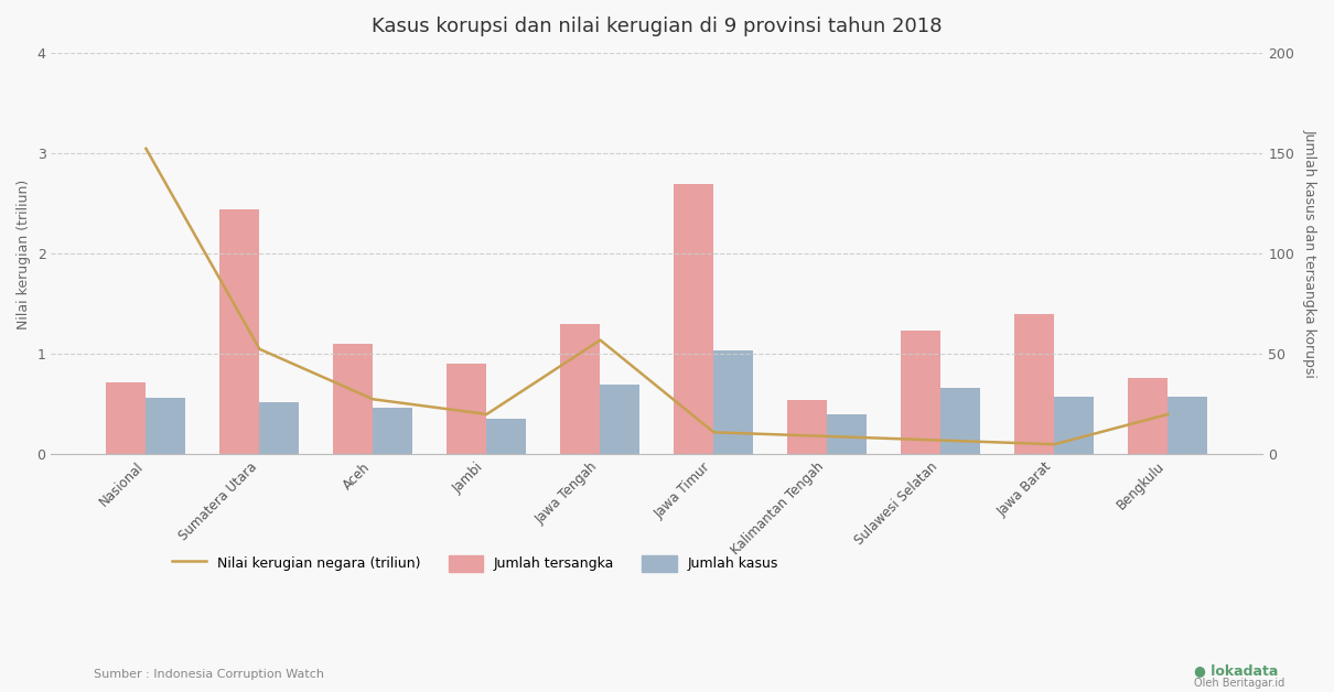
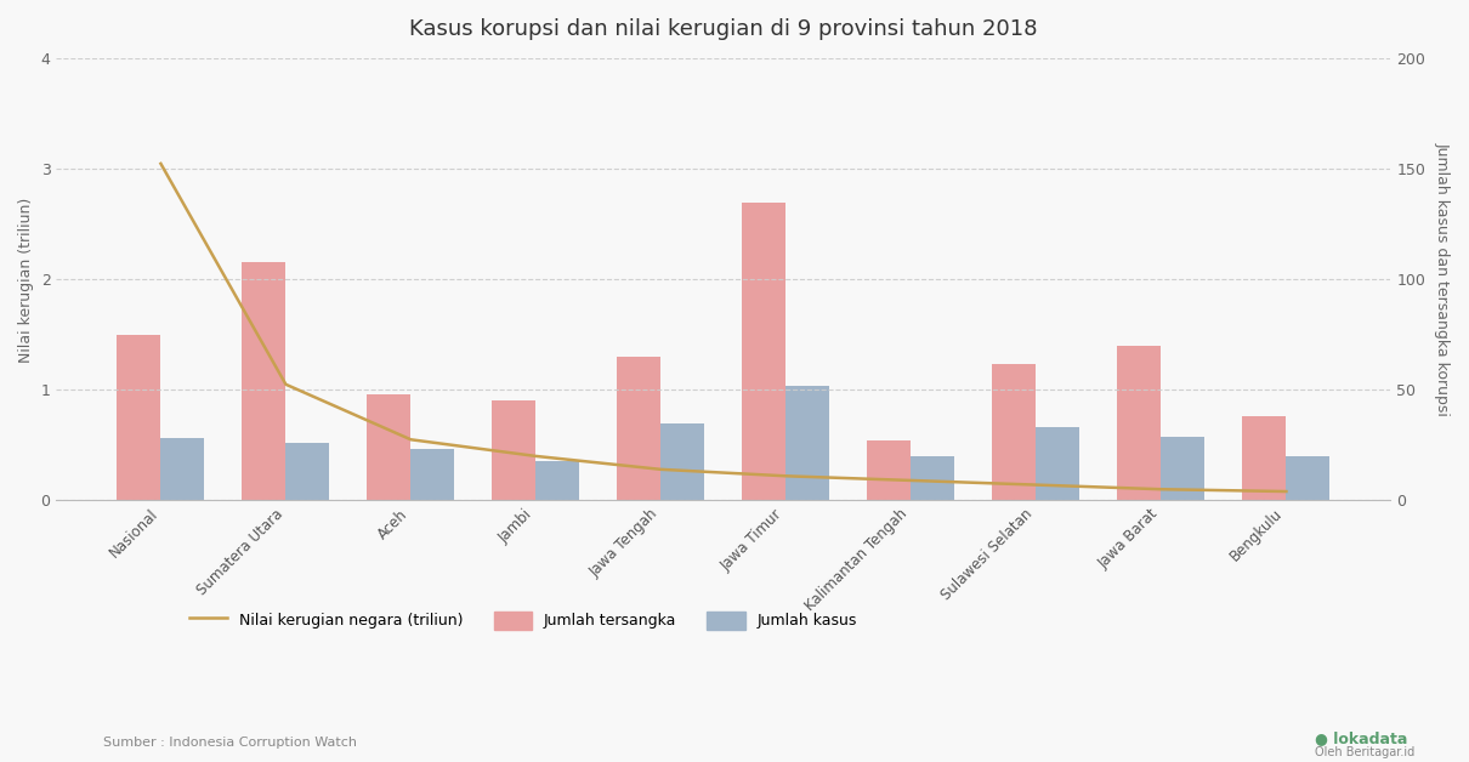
Jumlah tersangka/Nasional: 36 -> 75
Jumlah tersangka/Sumatera Utara: 122 -> 108
Jumlah tersangka/Aceh: 55 -> 48
Nilai kerugian negara (triliun)/Jawa Tengah: 1.14 -> 0.28
Nilai kerugian negara (triliun)/Bengkulu: 0.40 -> 0.08
Jumlah kasus/Bengkulu: 29 -> 20
